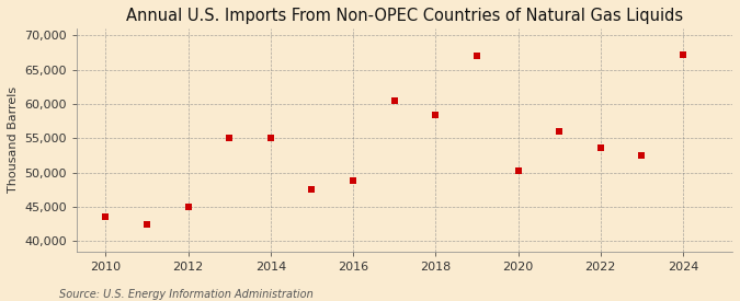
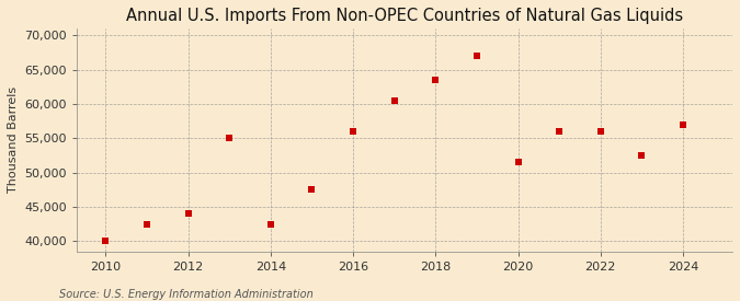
2010: 43,600 -> 40,000
2012: 45,000 -> 44,000
2014: 55,000 -> 42,500
2016: 48,800 -> 56,000
2018: 58,400 -> 63,500
2020: 50,200 -> 51,500
2022: 53,600 -> 56,000
2024: 67,200 -> 57,000
